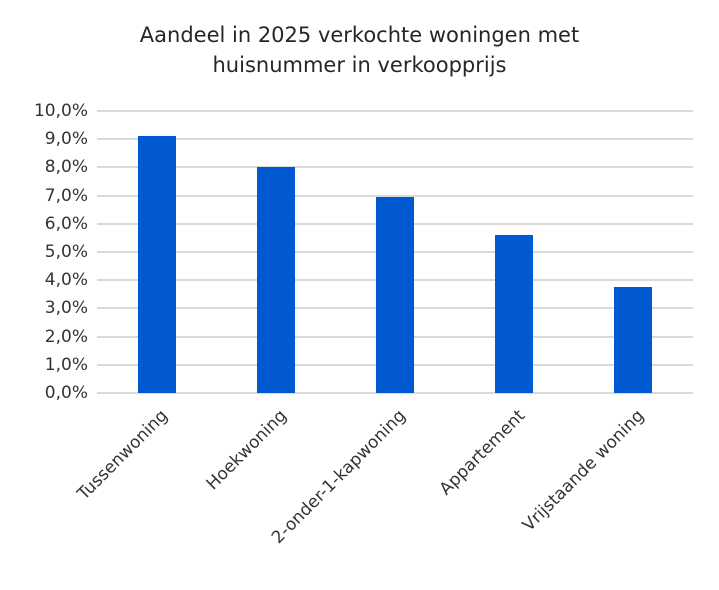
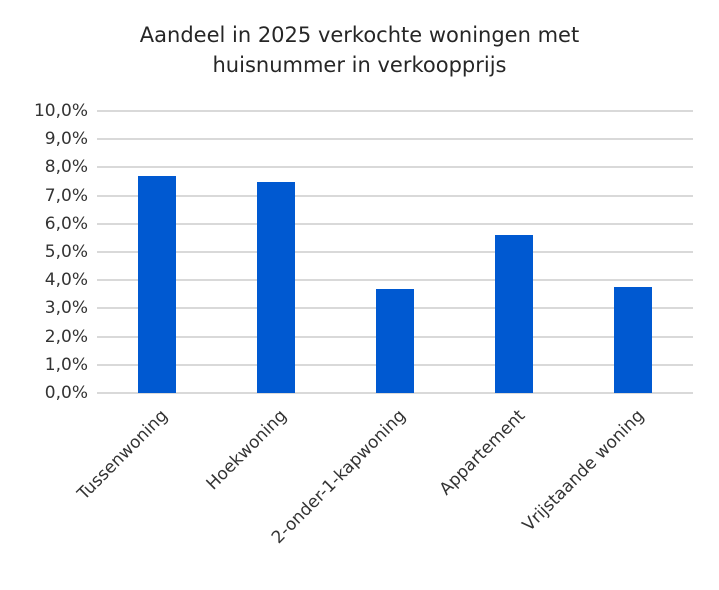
Tussenwoning: 9,1% -> 7,7%
Hoekwoning: 8,0% -> 7,5%
2-onder-1-kapwoning: 7,0% -> 3,7%
